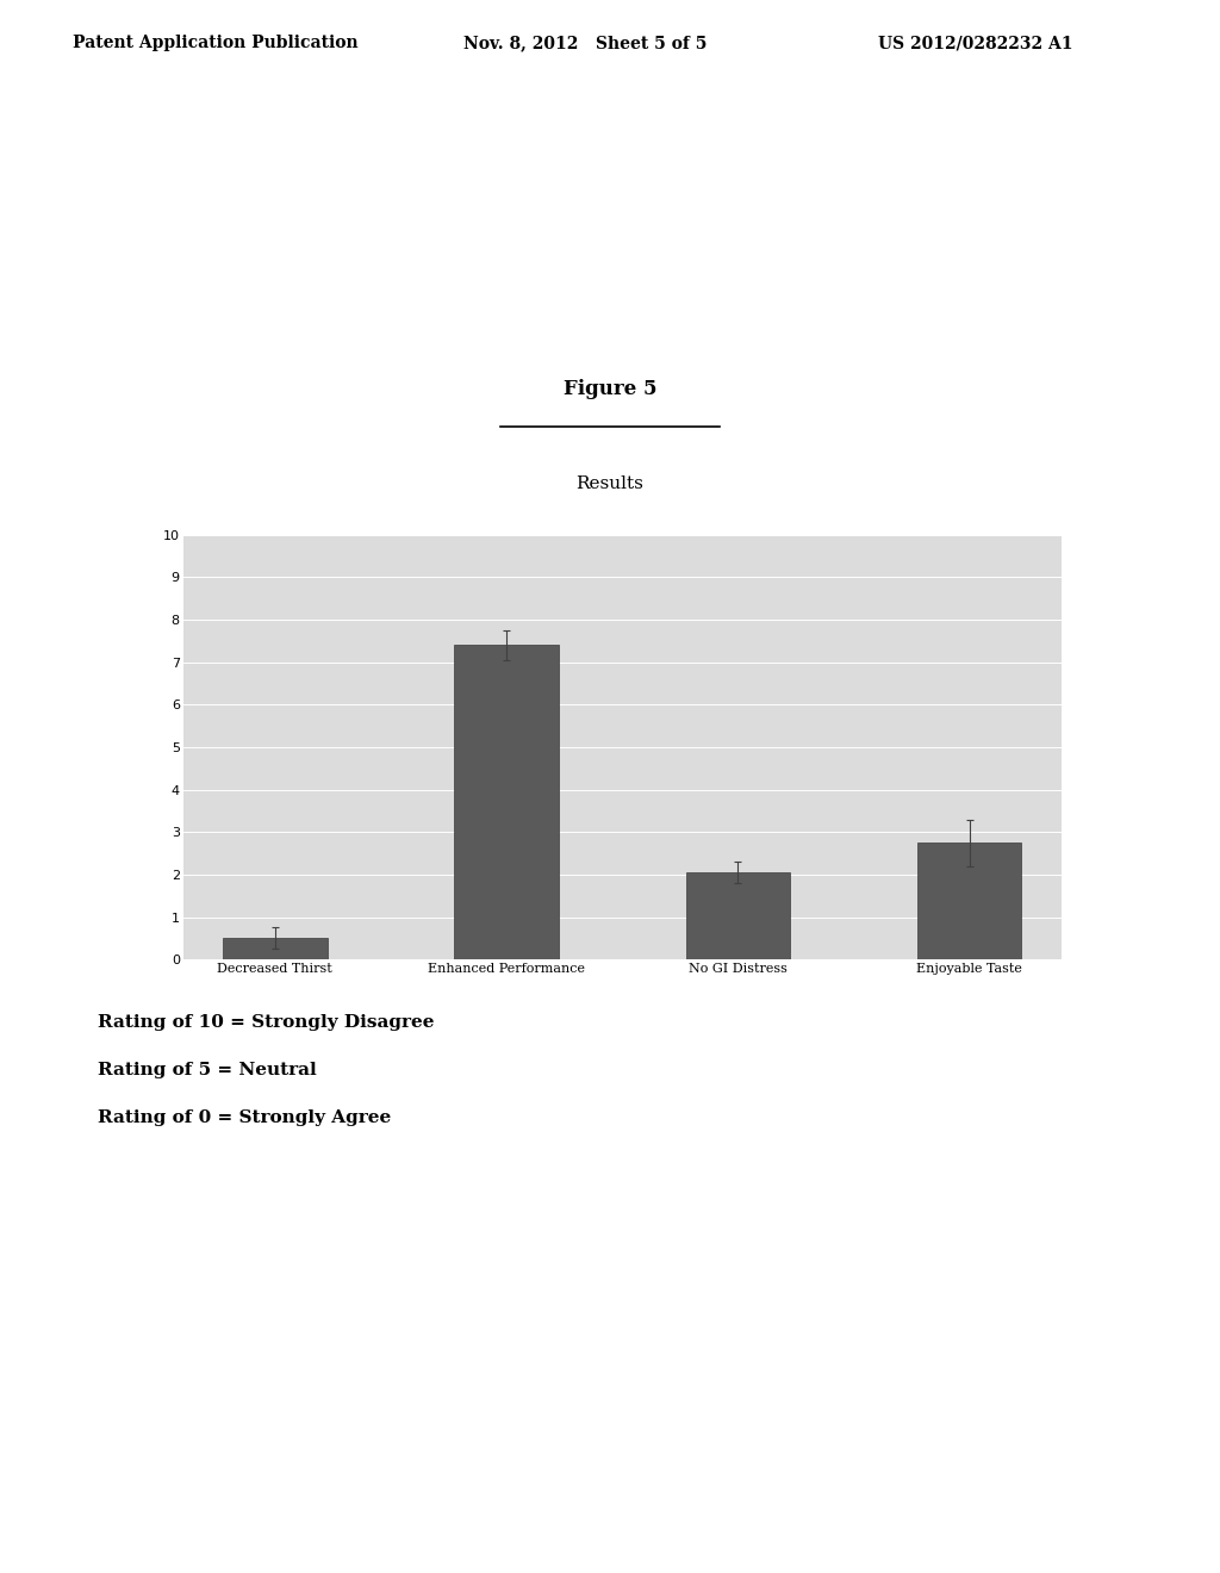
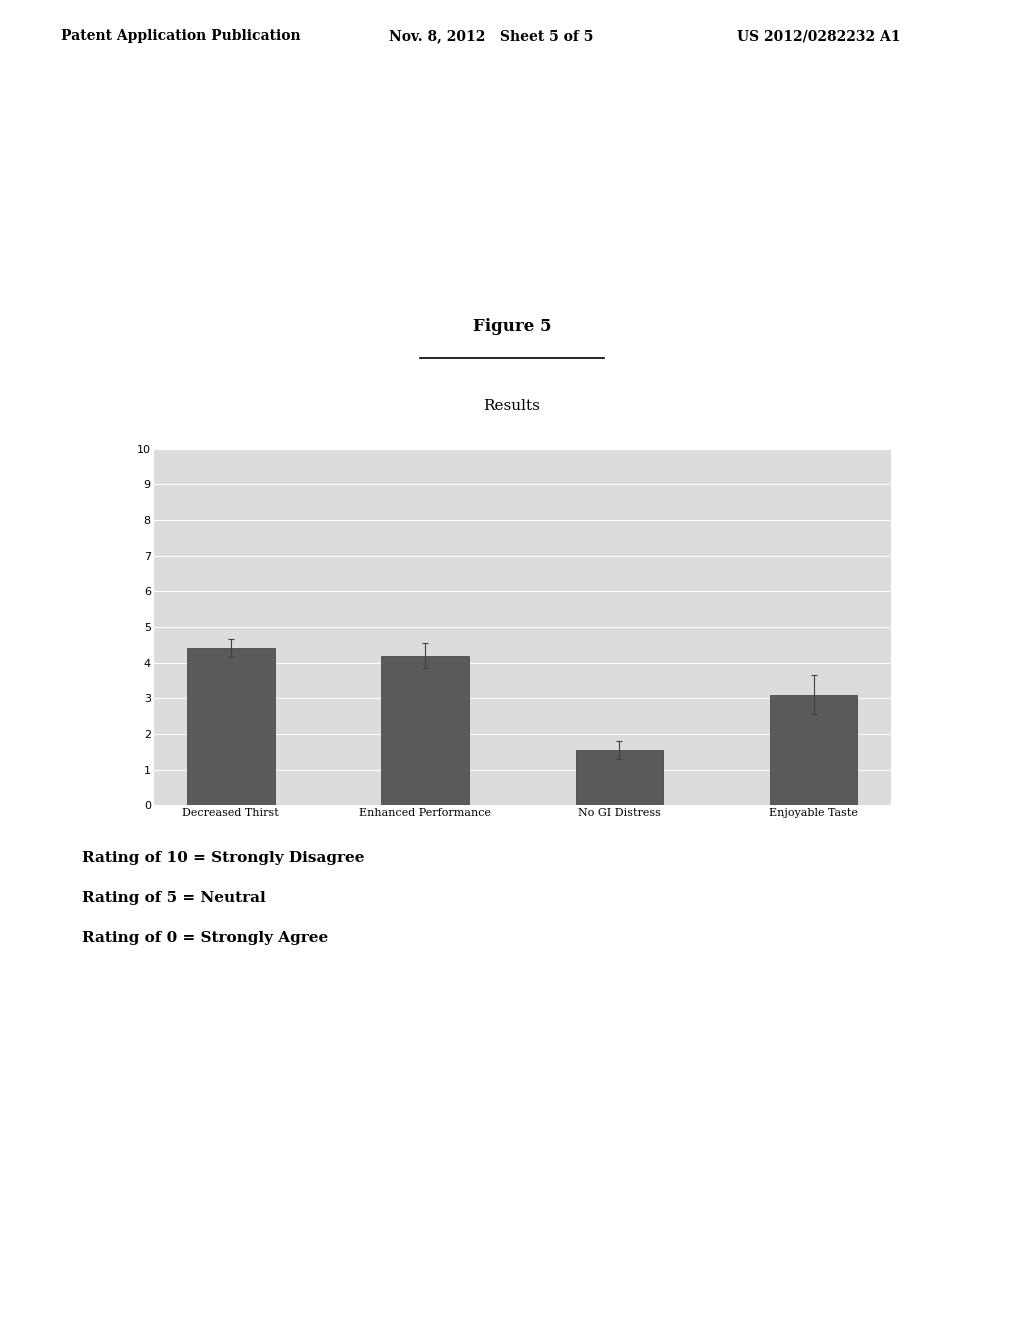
Decreased Thirst: 0.50 -> 4.40
Enhanced Performance: 7.40 -> 4.20
No GI Distress: 2.05 -> 1.55
Enjoyable Taste: 2.75 -> 3.10
